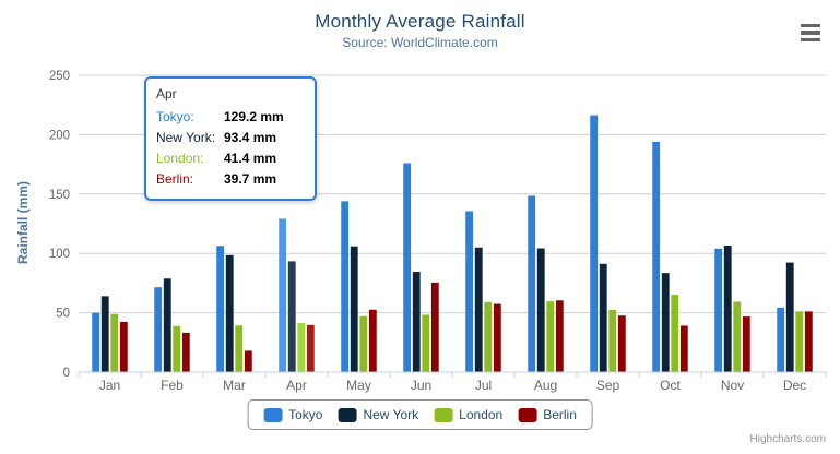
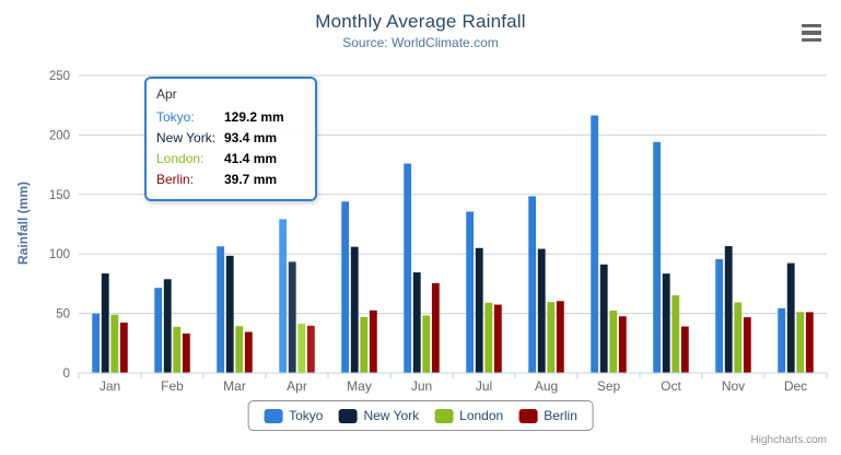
New York/Jan: 64 -> 84
Berlin/Mar: 18 -> 34
Tokyo/Nov: 104 -> 96
